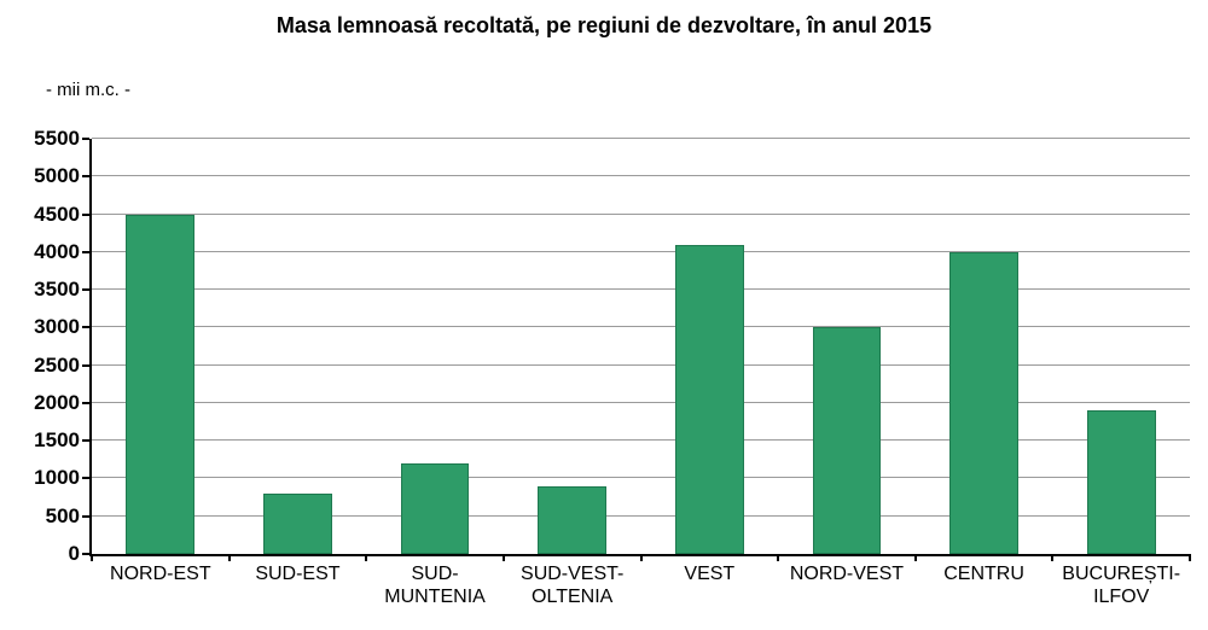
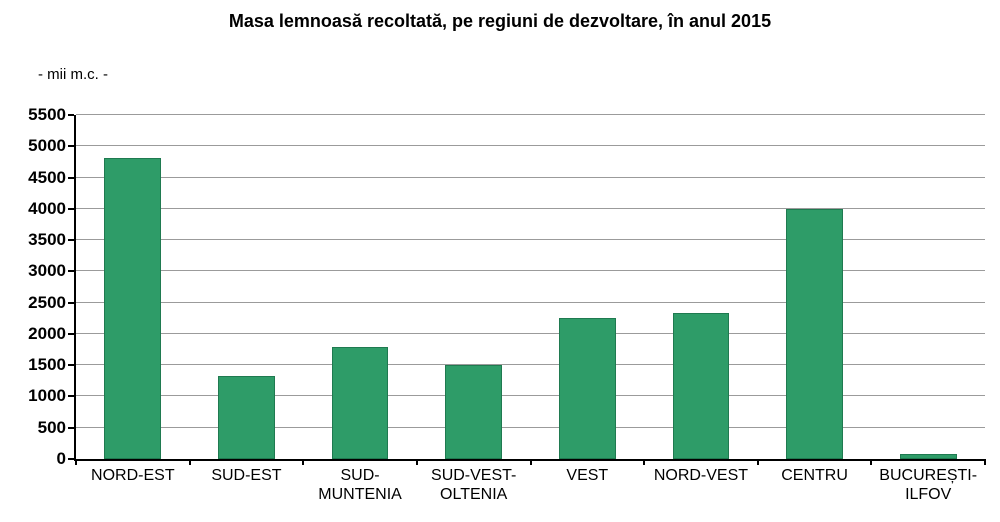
NORD-EST: 4500 -> 4800
SUD-EST: 800 -> 1300
SUD- MUNTENIA: 1200 -> 1800
SUD-VEST- OLTENIA: 900 -> 1500
VEST: 4100 -> 2300
NORD-VEST: 3000 -> 2300
BUCUREȘTI- ILFOV: 1900 -> 100
